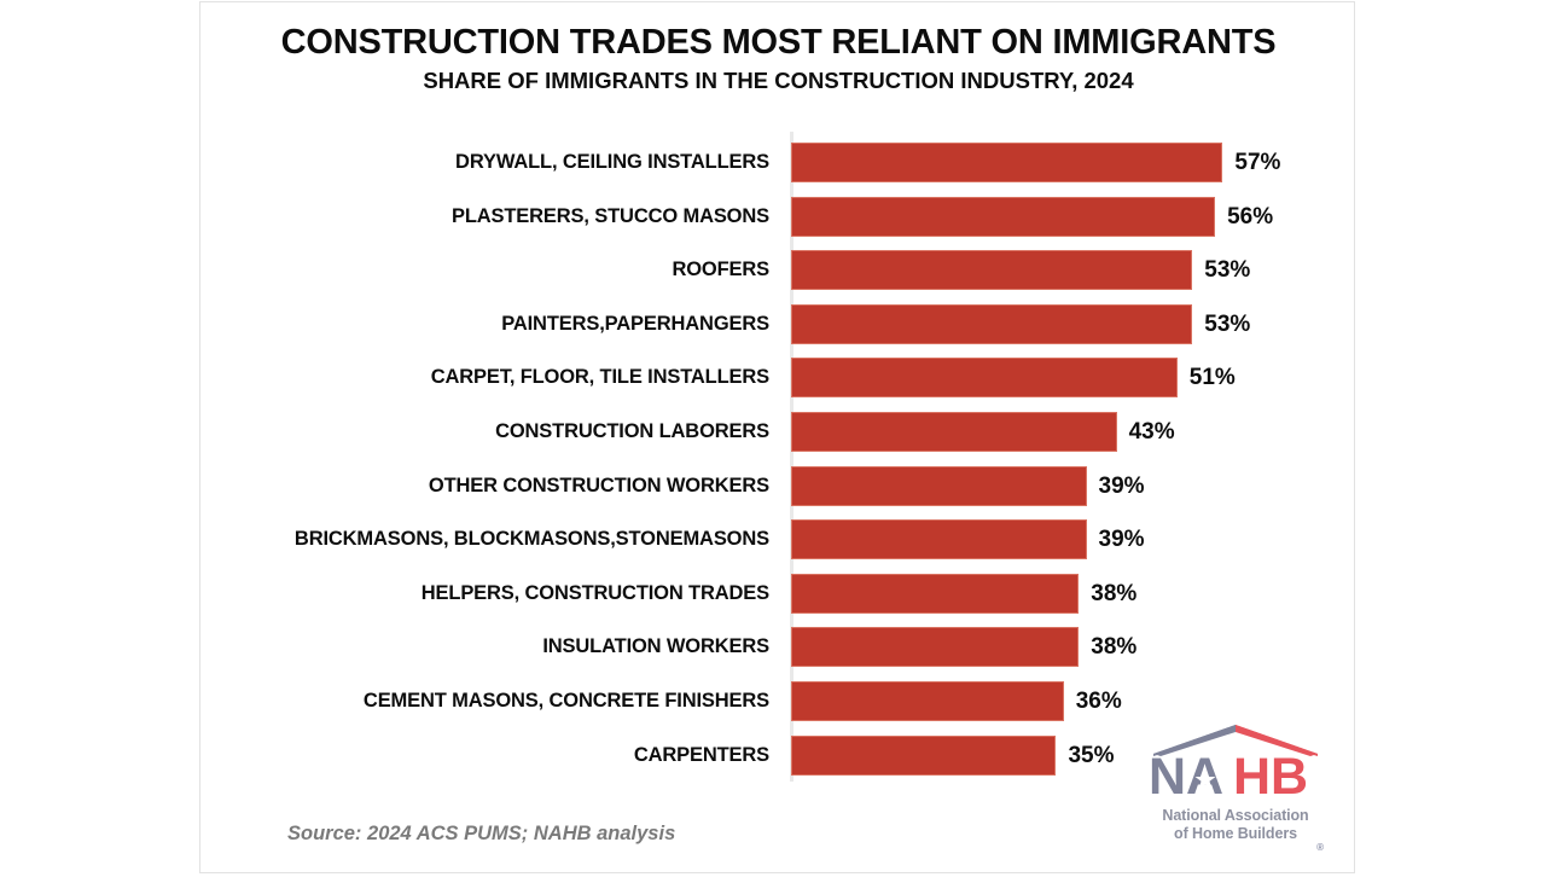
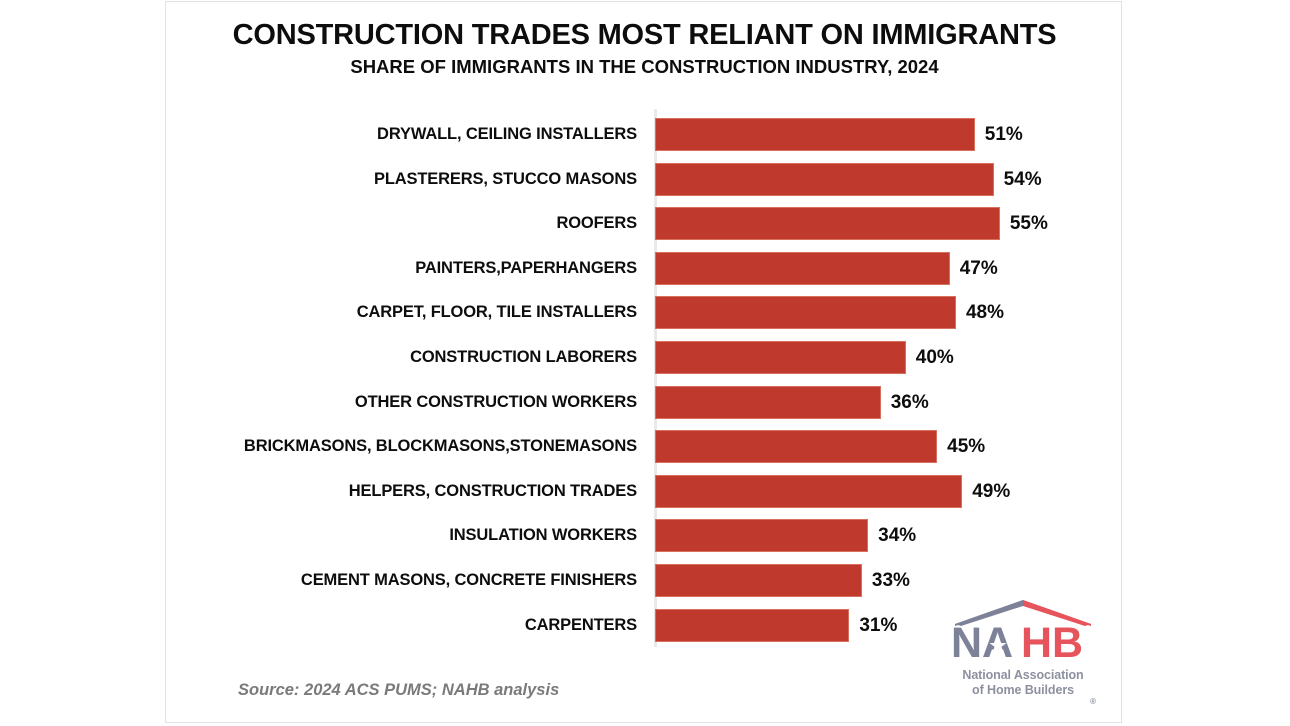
DRYWALL, CEILING INSTALLERS: 57% -> 51%
PLASTERERS, STUCCO MASONS: 56% -> 54%
ROOFERS: 53% -> 55%
PAINTERS,PAPERHANGERS: 53% -> 47%
CARPET, FLOOR, TILE INSTALLERS: 51% -> 48%
CONSTRUCTION LABORERS: 43% -> 40%
OTHER CONSTRUCTION WORKERS: 39% -> 36%
BRICKMASONS, BLOCKMASONS,STONEMASONS: 39% -> 45%
HELPERS, CONSTRUCTION TRADES: 38% -> 49%
INSULATION WORKERS: 38% -> 34%
CEMENT MASONS, CONCRETE FINISHERS: 36% -> 33%
CARPENTERS: 35% -> 31%
